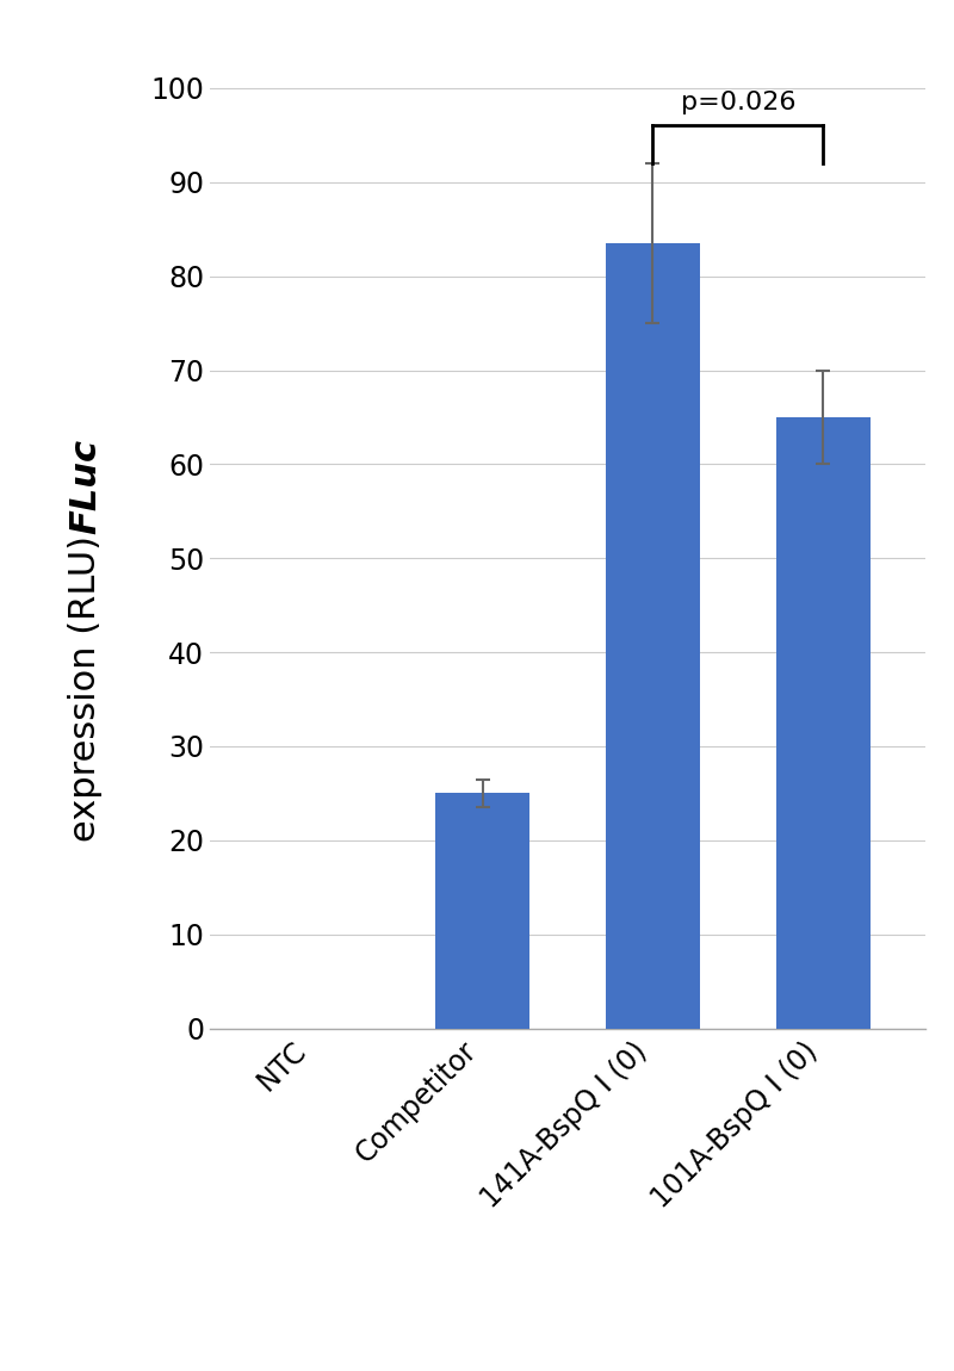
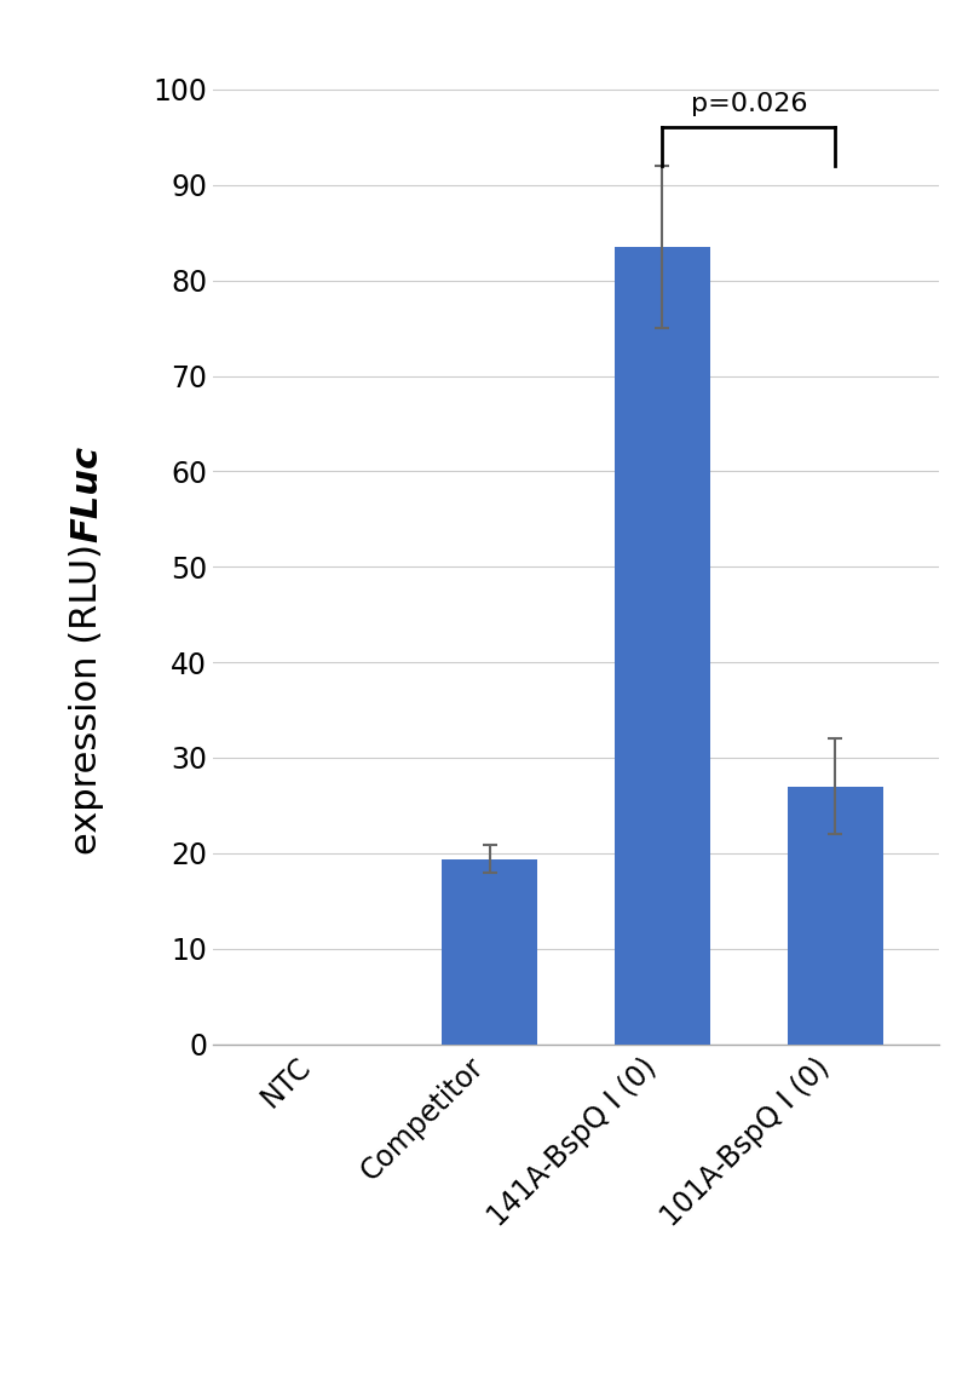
Competitor: 25.0 -> 19.4
101A-BspQ I (0): 65.0 -> 27.0
